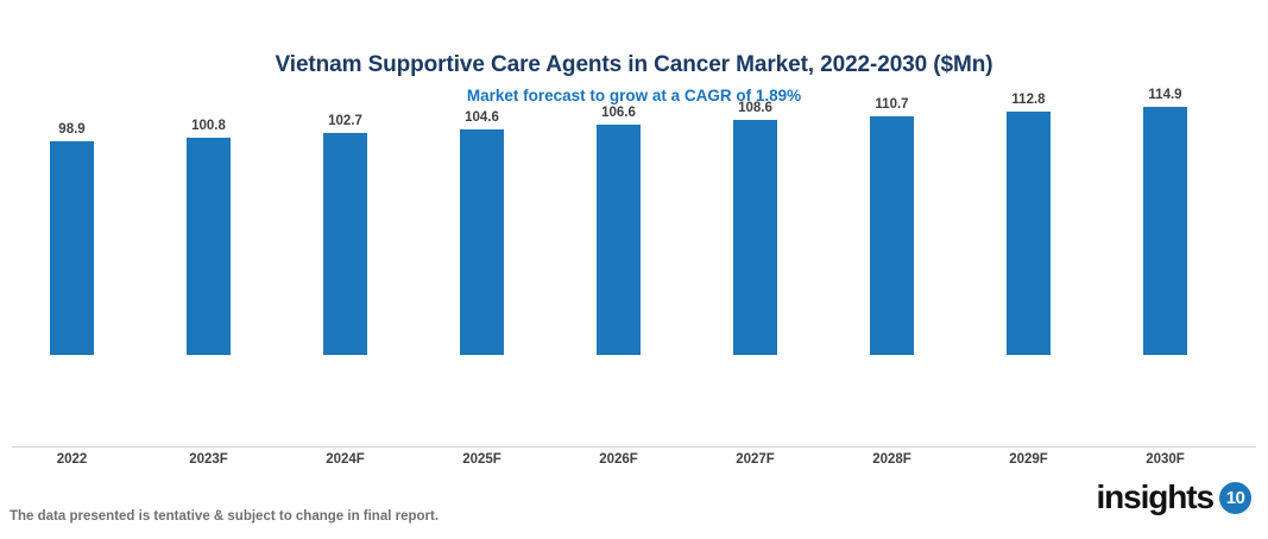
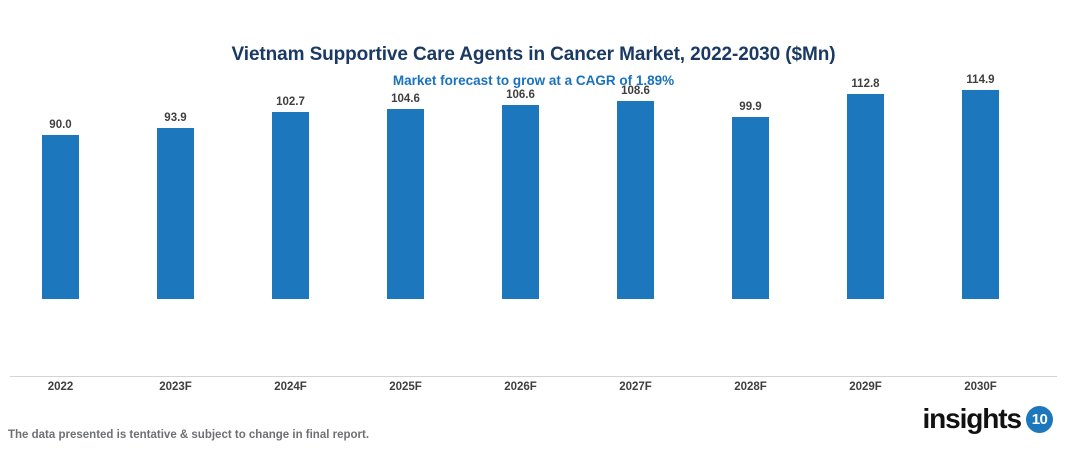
2022: 98.9 -> 90.0
2023F: 100.8 -> 93.9
2028F: 110.7 -> 99.9
